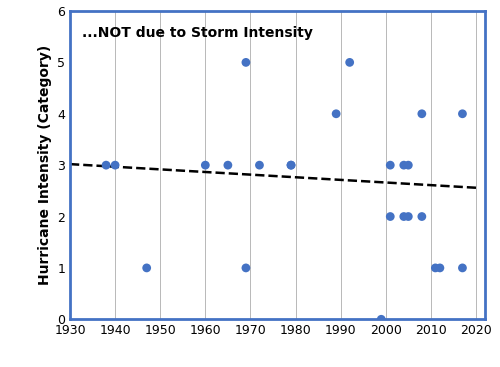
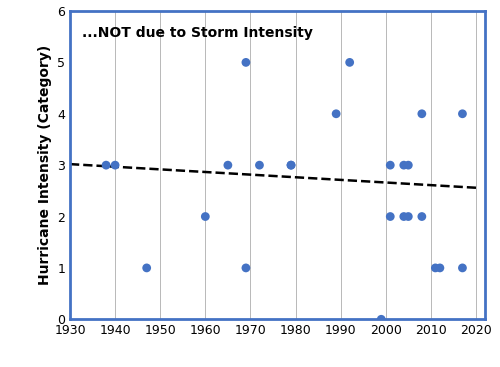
1960: 3 -> 2
